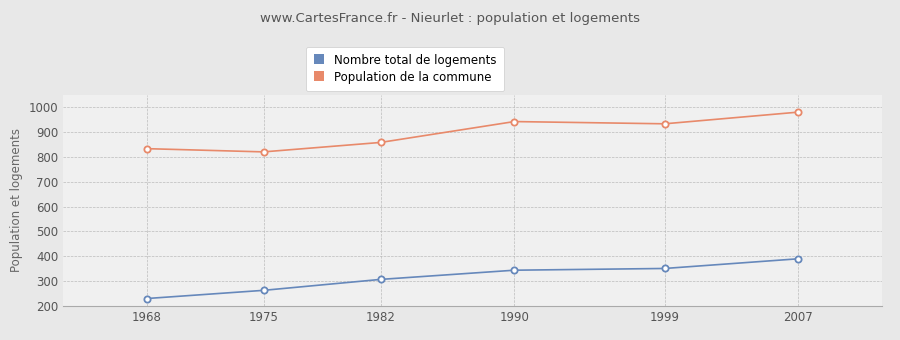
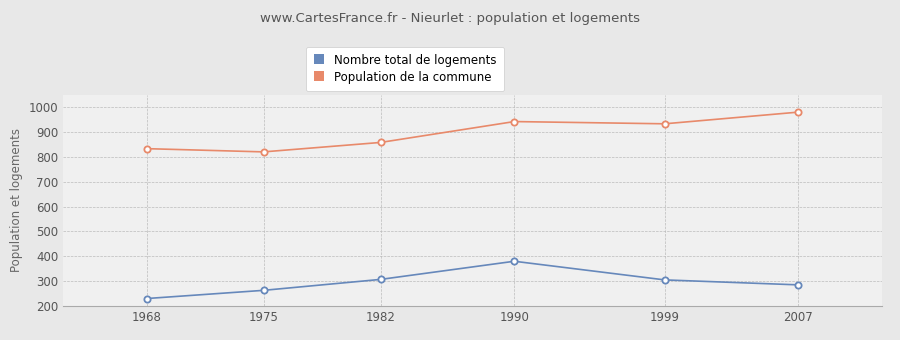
Nombre total de logements/1990: 344 -> 380
Nombre total de logements/1999: 351 -> 305
Nombre total de logements/2007: 390 -> 285
